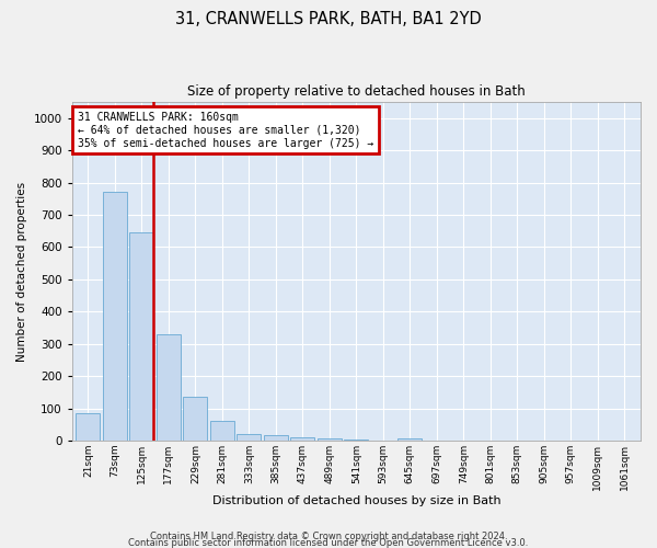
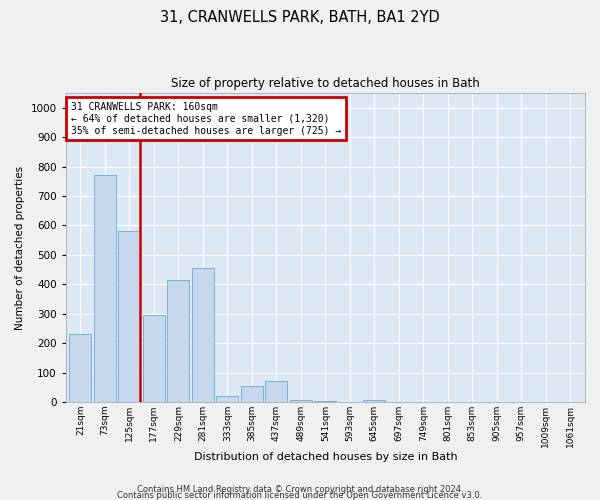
21sqm: 85 -> 230
125sqm: 645 -> 580
177sqm: 330 -> 295
229sqm: 135 -> 415
281sqm: 60 -> 455
385sqm: 18 -> 55
437sqm: 12 -> 70
